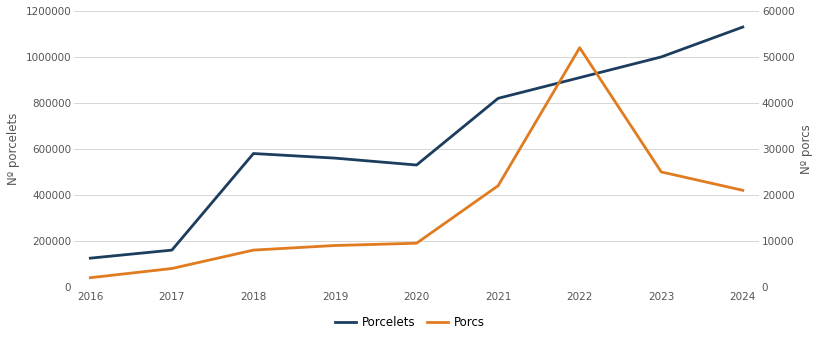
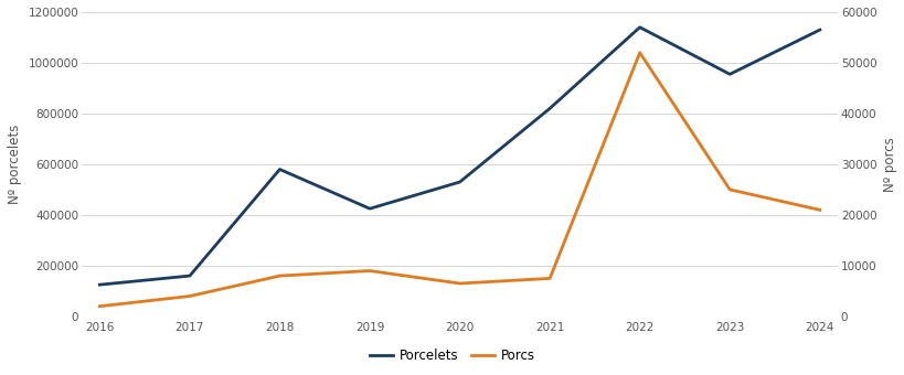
Porcelets/2019: 560000 -> 425000
Porcs/2020: 9500 -> 6500
Porcs/2021: 22000 -> 7500
Porcelets/2022: 910000 -> 1140000
Porcelets/2023: 1000000 -> 955000
